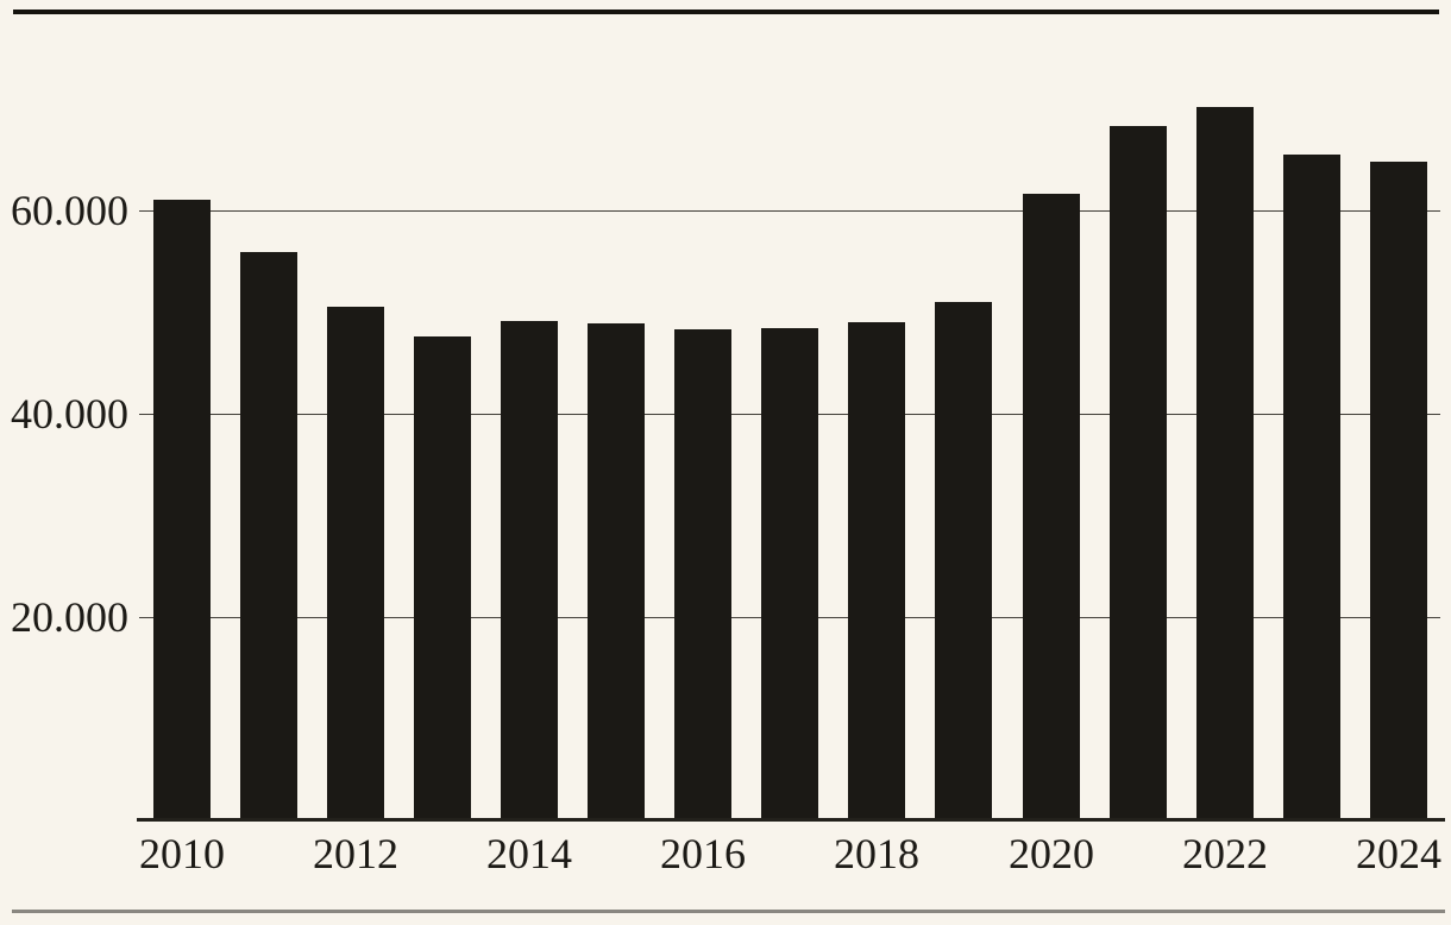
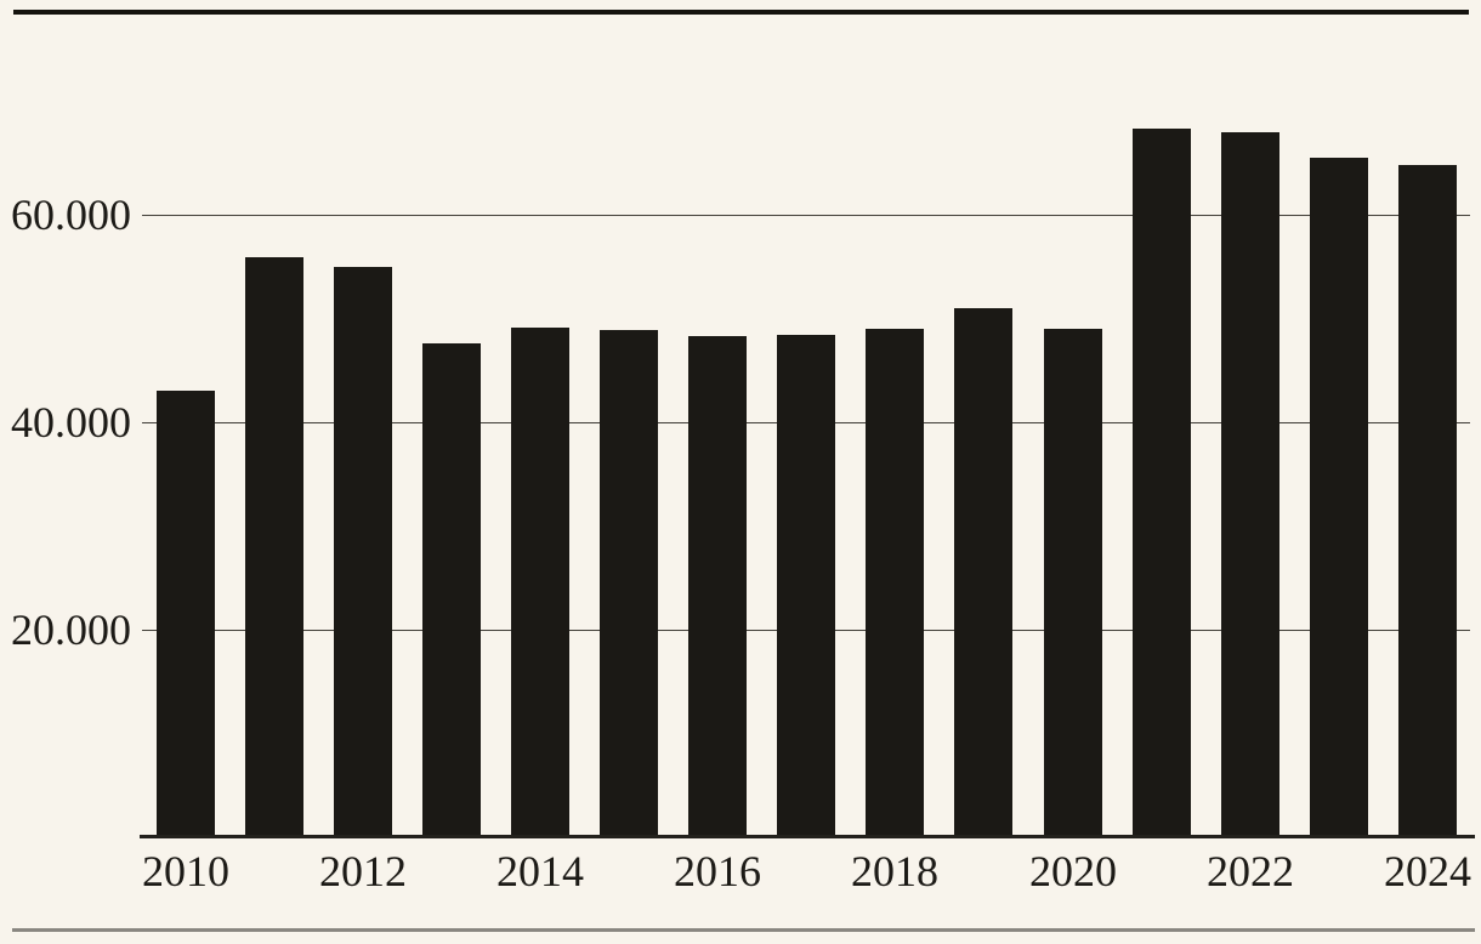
2010: 61000 -> 43000
2012: 50000 -> 55000
2020: 62000 -> 49000
2022: 70000 -> 68000
